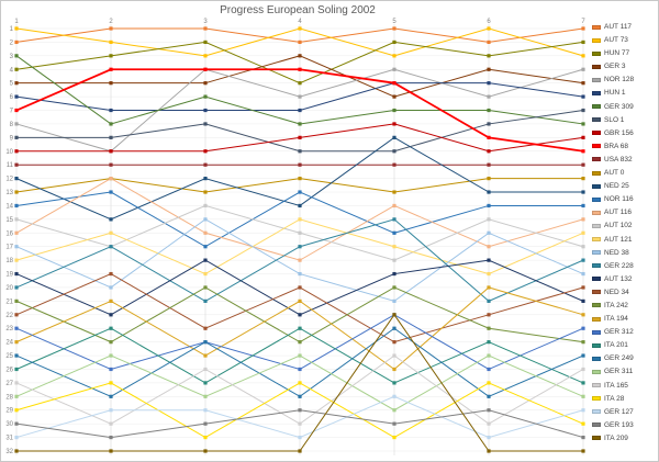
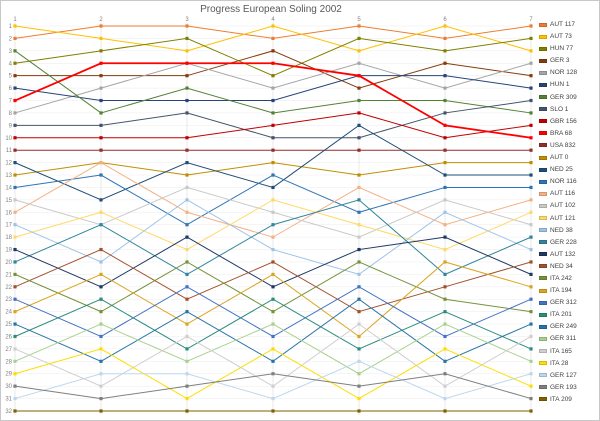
NOR 128/2: 10 -> 6
GER 312/3: 24 -> 22
ITA 209/5: 22 -> 32
